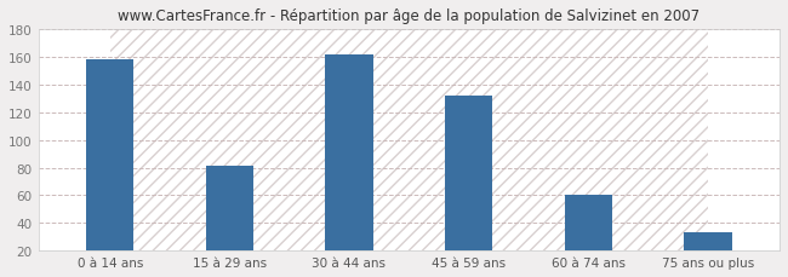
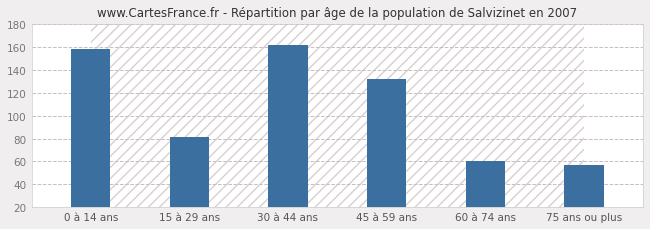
75 ans ou plus: 33 -> 57
